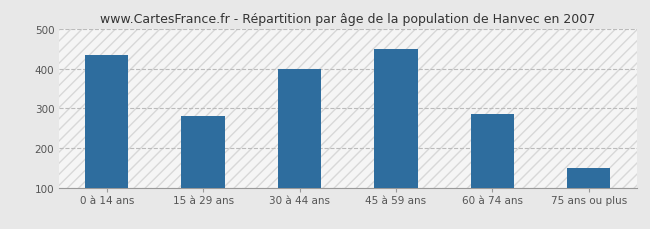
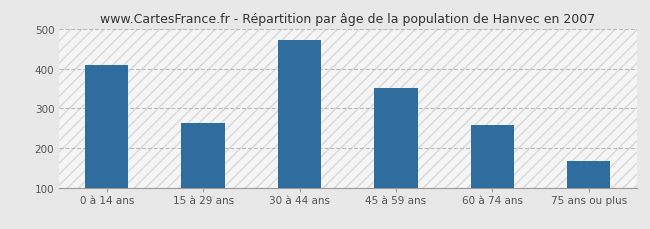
0 à 14 ans: 435 -> 410
15 à 29 ans: 280 -> 262
30 à 44 ans: 400 -> 472
45 à 59 ans: 450 -> 352
60 à 74 ans: 285 -> 258
75 ans ou plus: 150 -> 168
